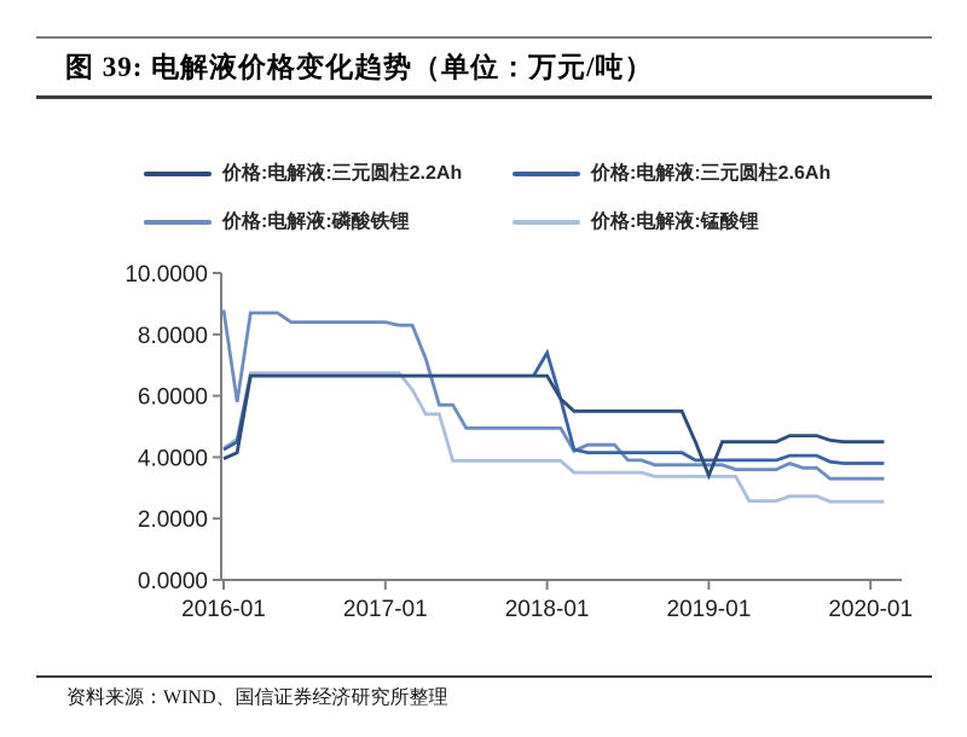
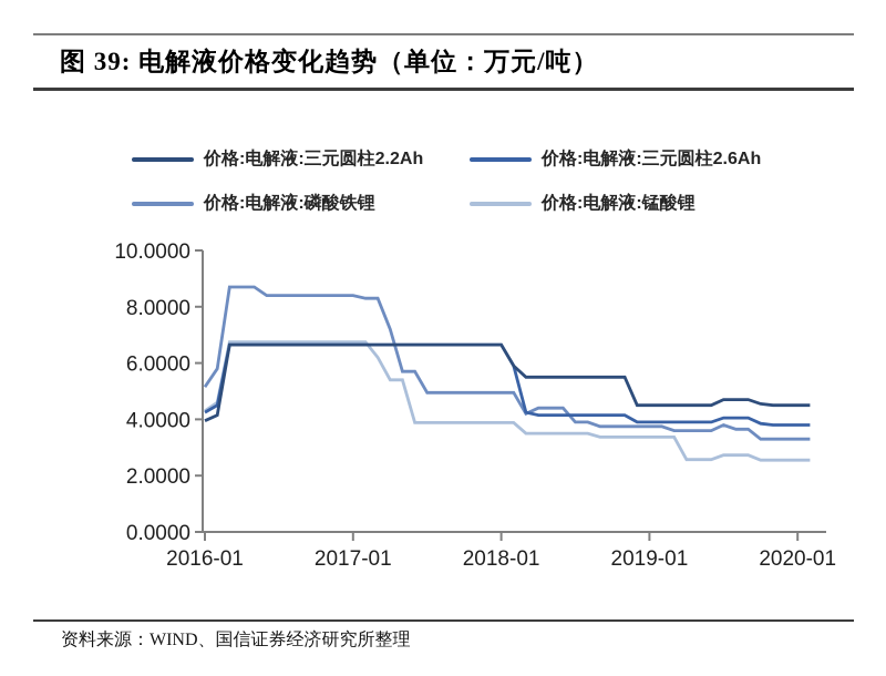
价格:电解液:磷酸铁锂/2016-01: 8.8 -> 5.2
价格:电解液:三元圆柱2.6Ah/2018-01: 7.4 -> 6.7
价格:电解液:三元圆柱2.2Ah/2019-01: 3.4 -> 4.5
